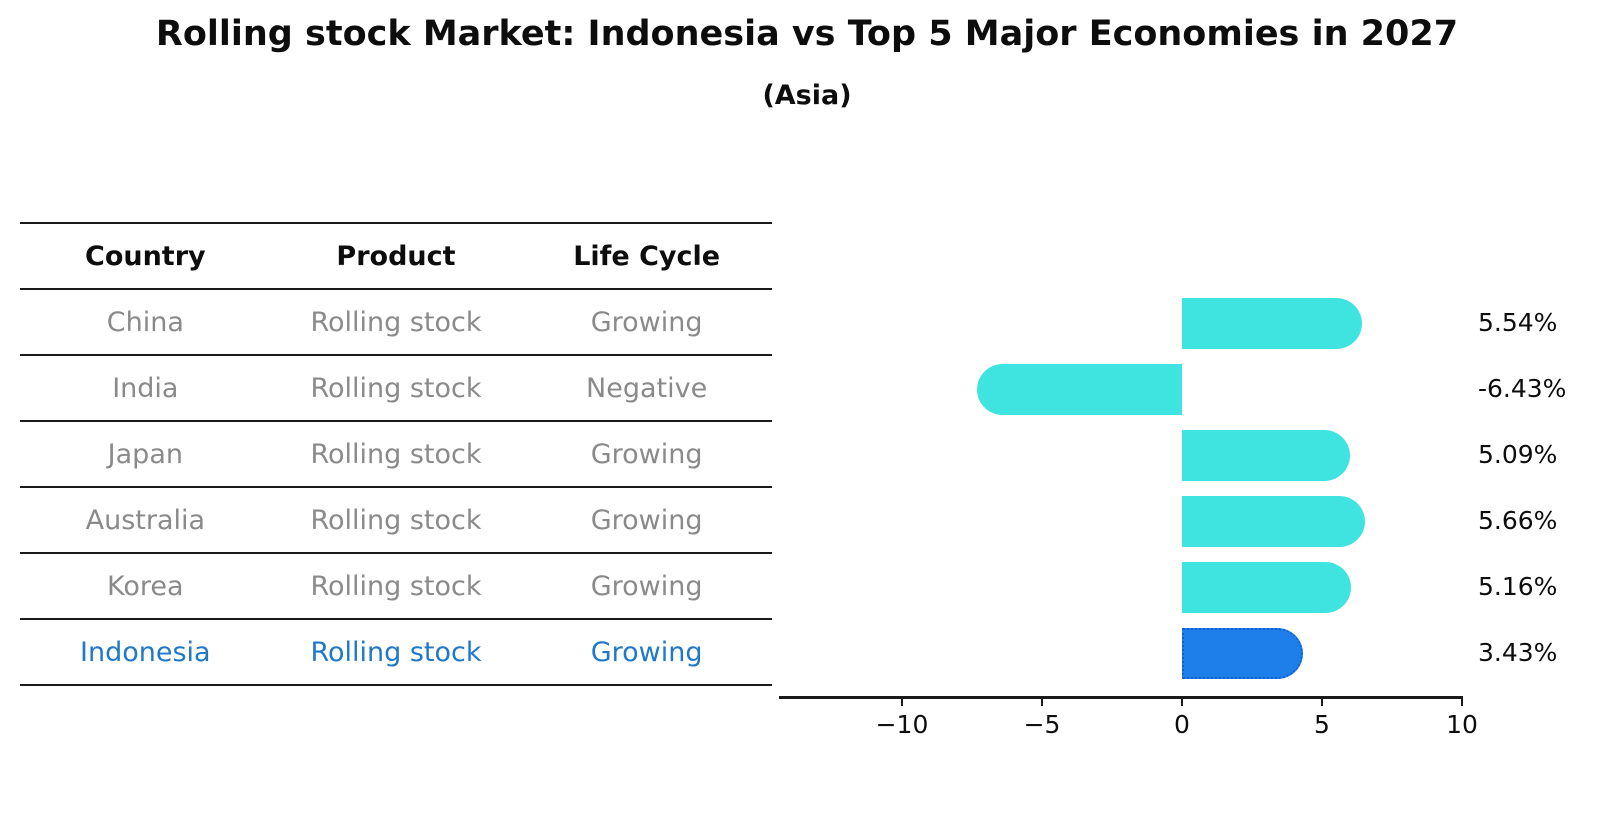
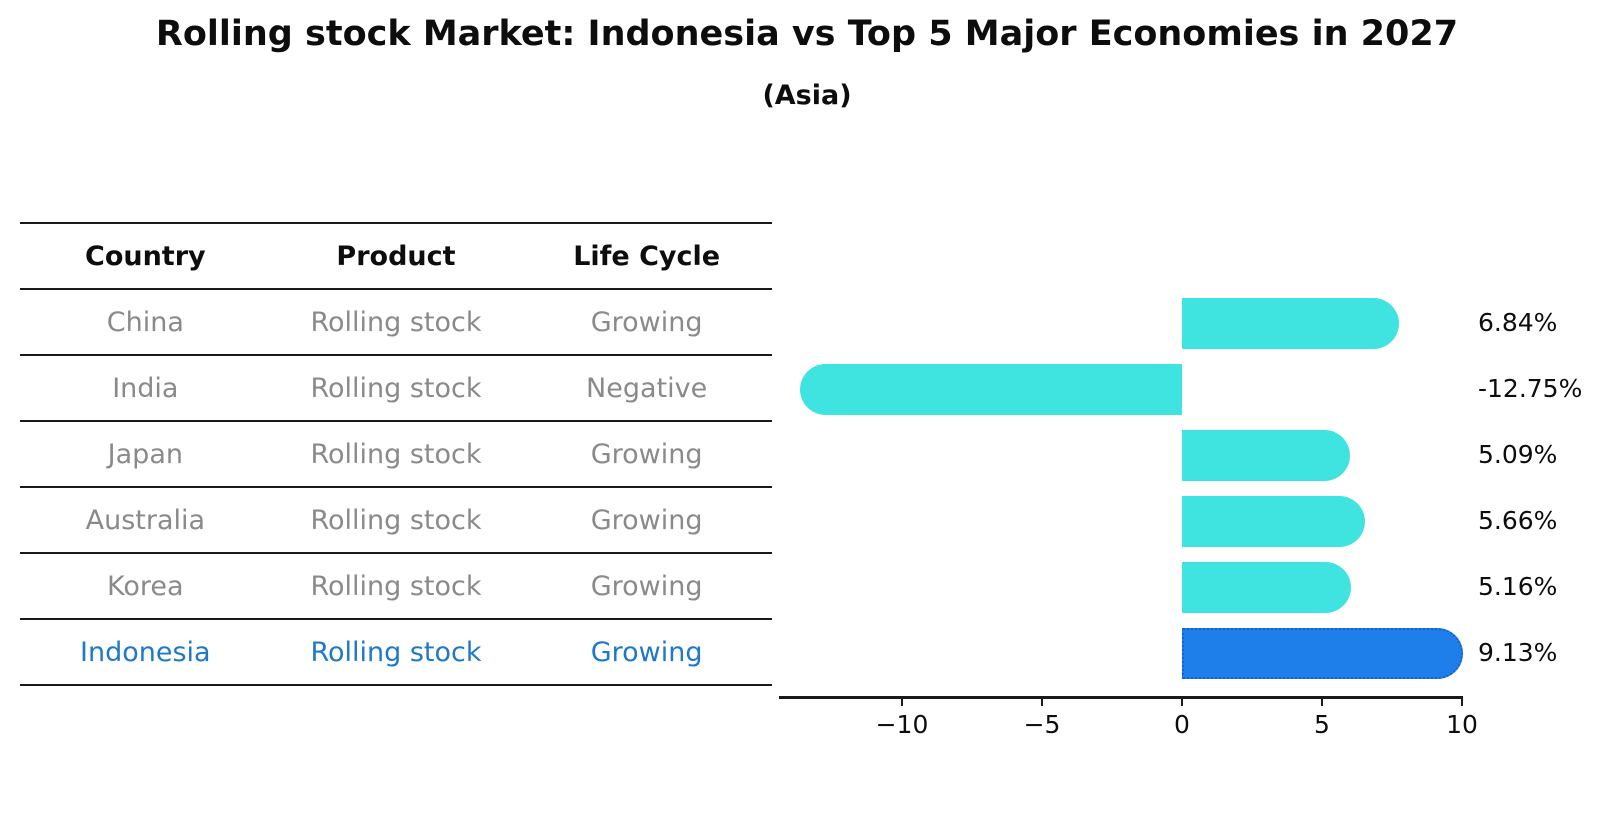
China: 5.54% -> 6.84%
India: -6.43% -> -12.75%
Indonesia: 3.43% -> 9.13%
